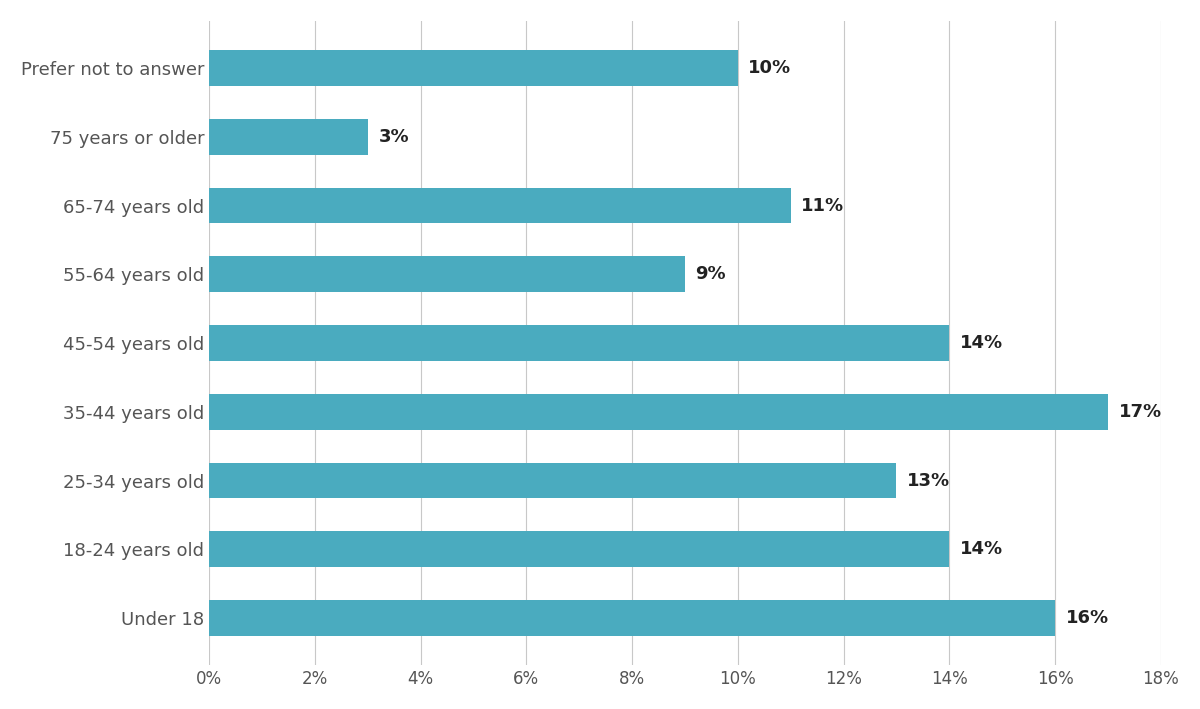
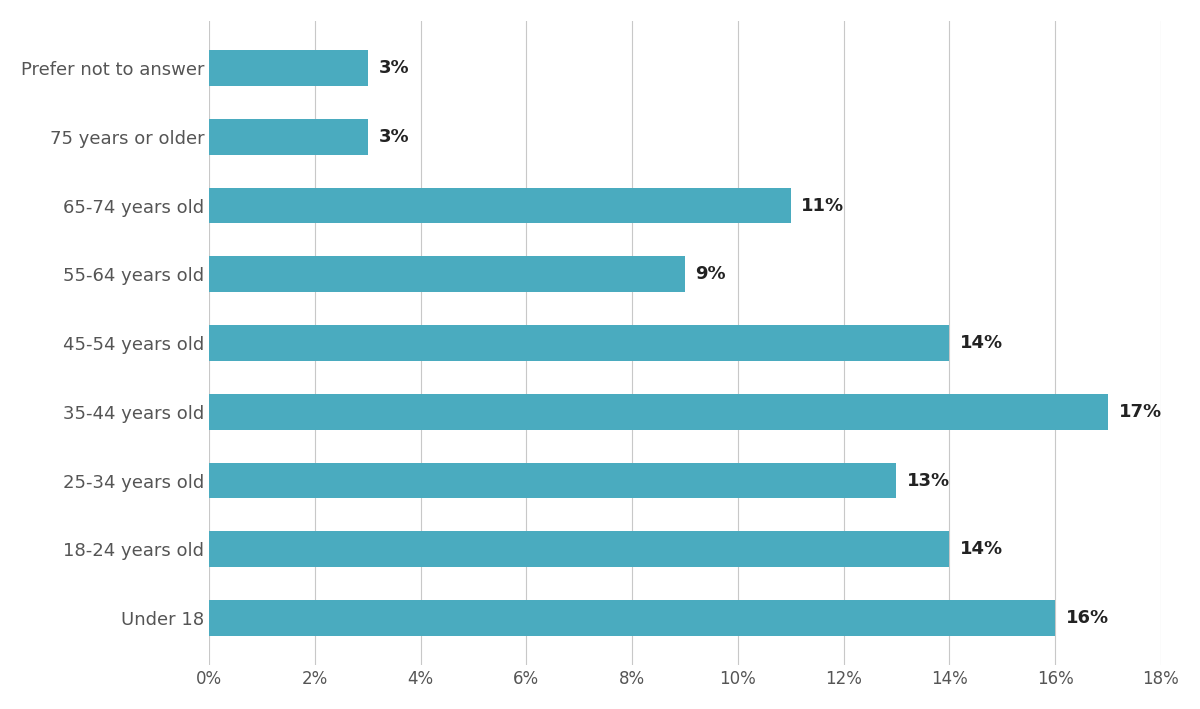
Prefer not to answer: 10% -> 3%
